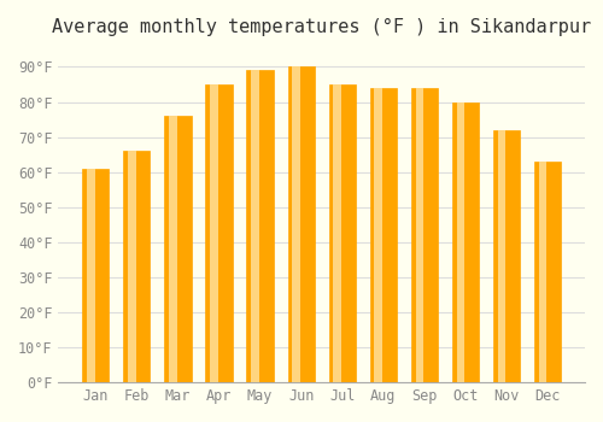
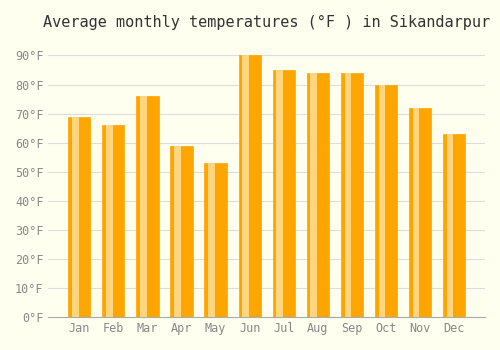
Jan: 61°F -> 69°F
Apr: 85°F -> 59°F
May: 89°F -> 53°F
